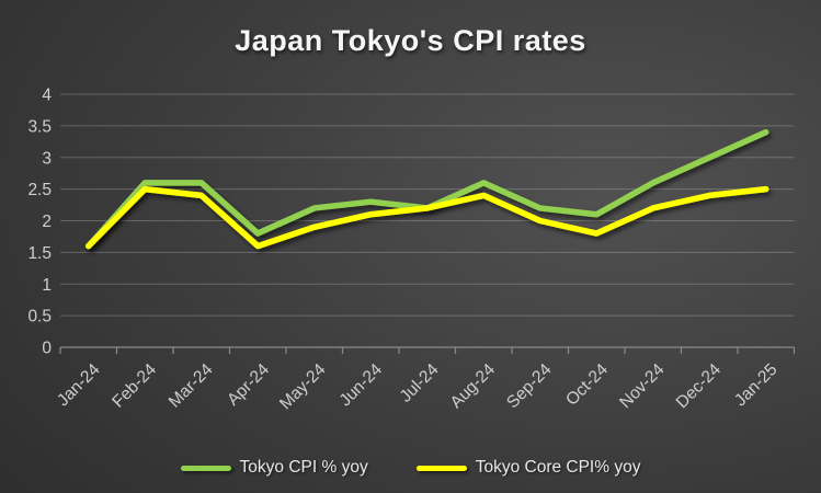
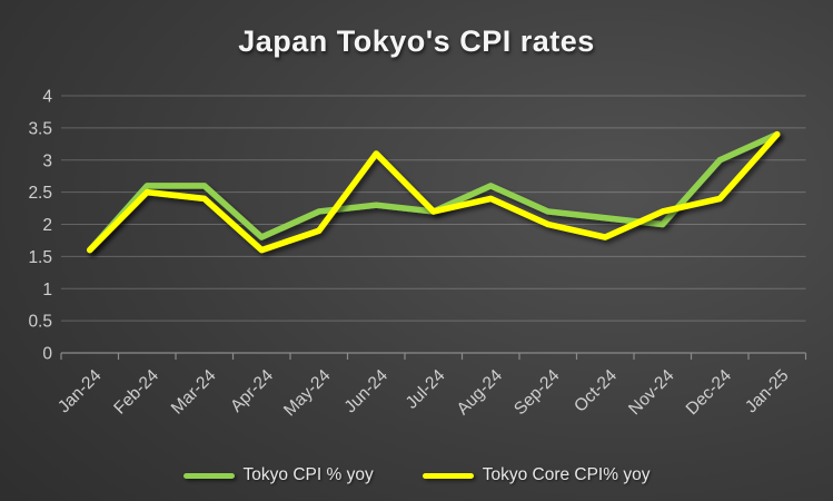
Tokyo Core CPI% yoy/Jun-24: 2.1 -> 3.1
Tokyo CPI % yoy/Nov-24: 2.6 -> 2.0
Tokyo Core CPI% yoy/Jan-25: 2.5 -> 3.4
